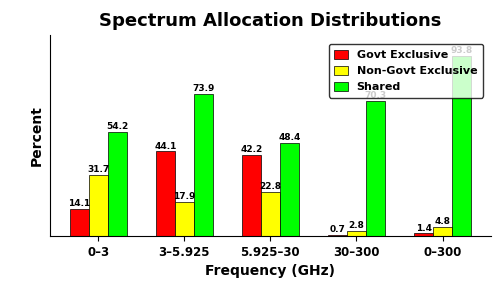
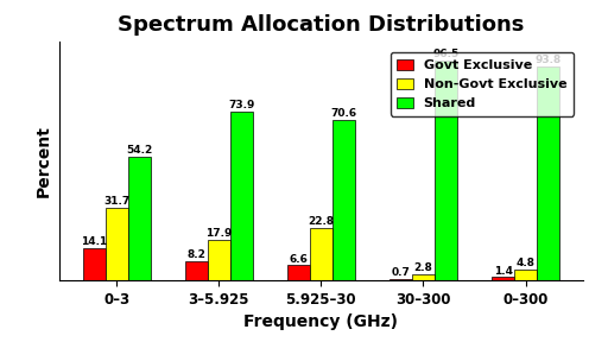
Govt Exclusive/3–5.925: 44.1 -> 8.2
Govt Exclusive/5.925–30: 42.2 -> 6.6
Shared/5.925–30: 48.4 -> 70.6
Shared/30–300: 70.3 -> 96.5
